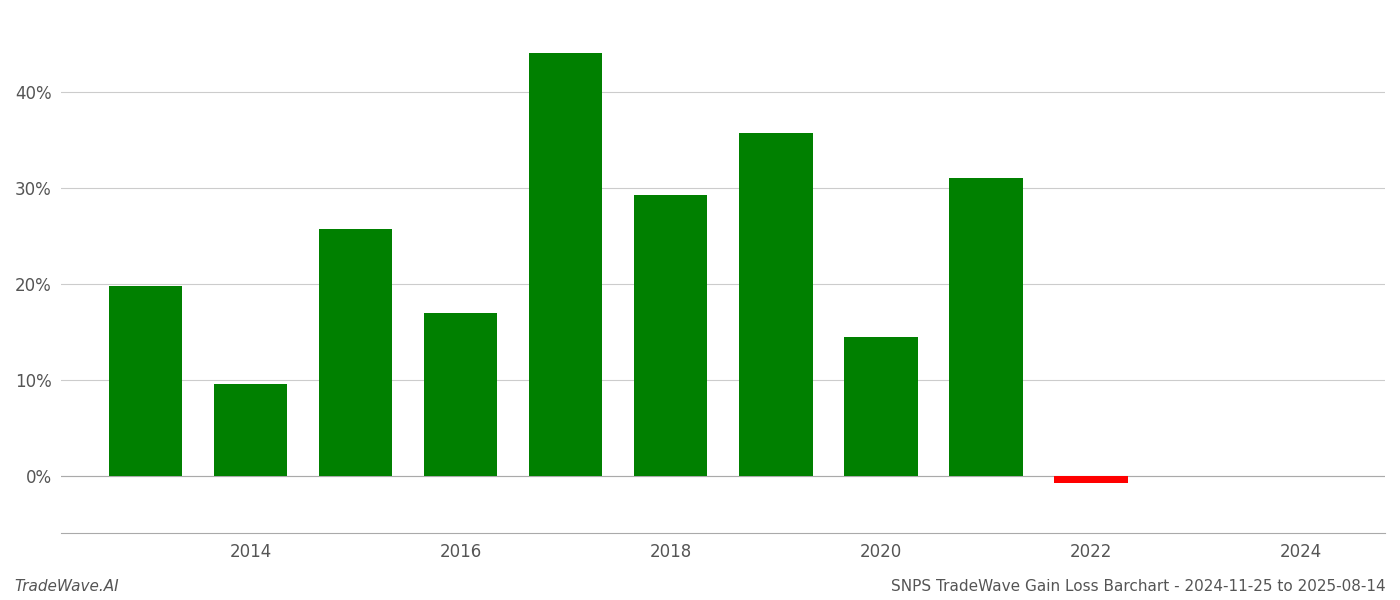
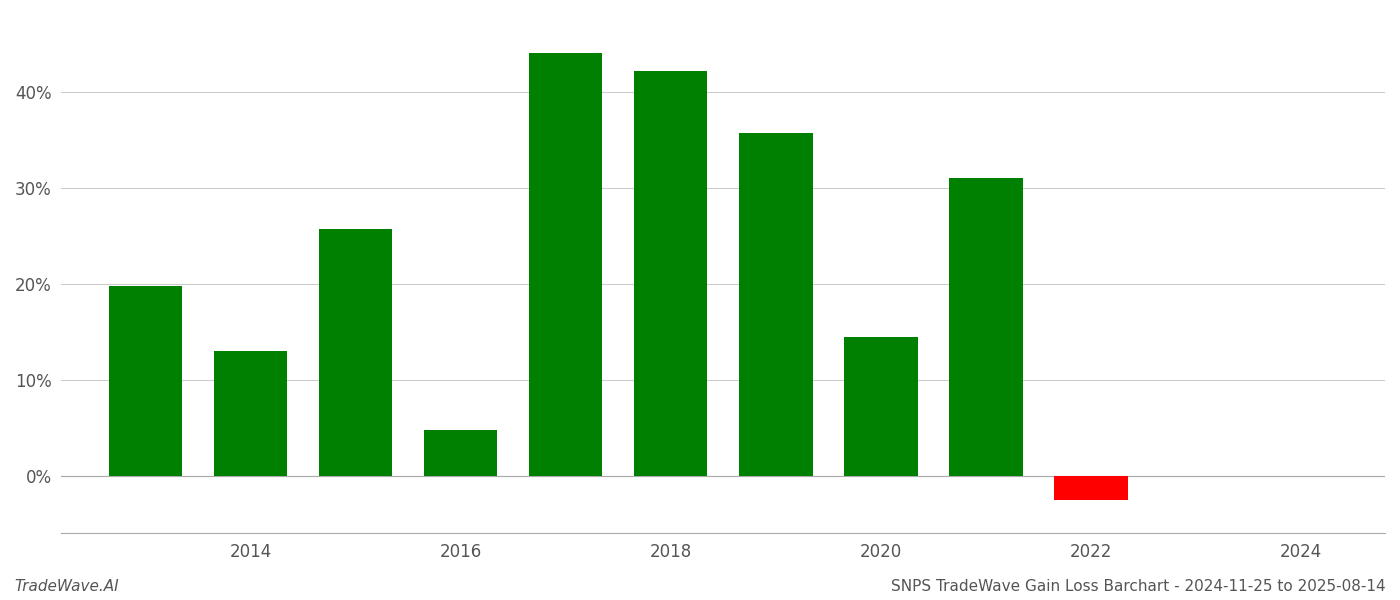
2014: 9.6% -> 13.0%
2016: 17.0% -> 4.8%
2018: 29.2% -> 42.2%
2022: -0.8% -> -2.5%
